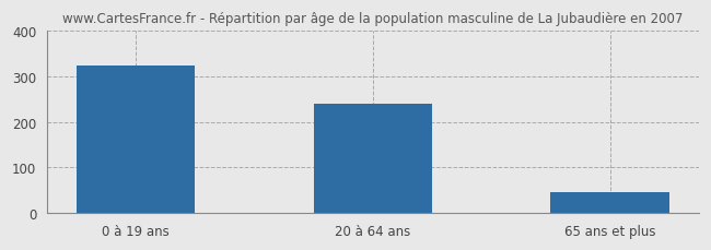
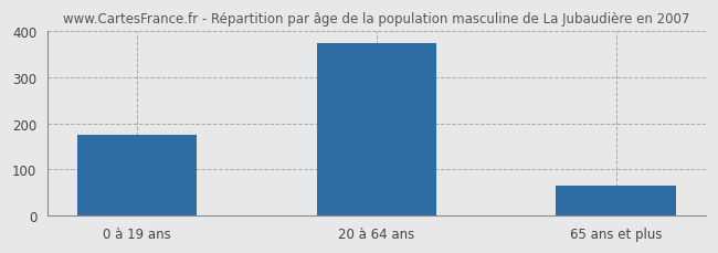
0 à 19 ans: 325 -> 175
20 à 64 ans: 240 -> 375
65 ans et plus: 45 -> 65
